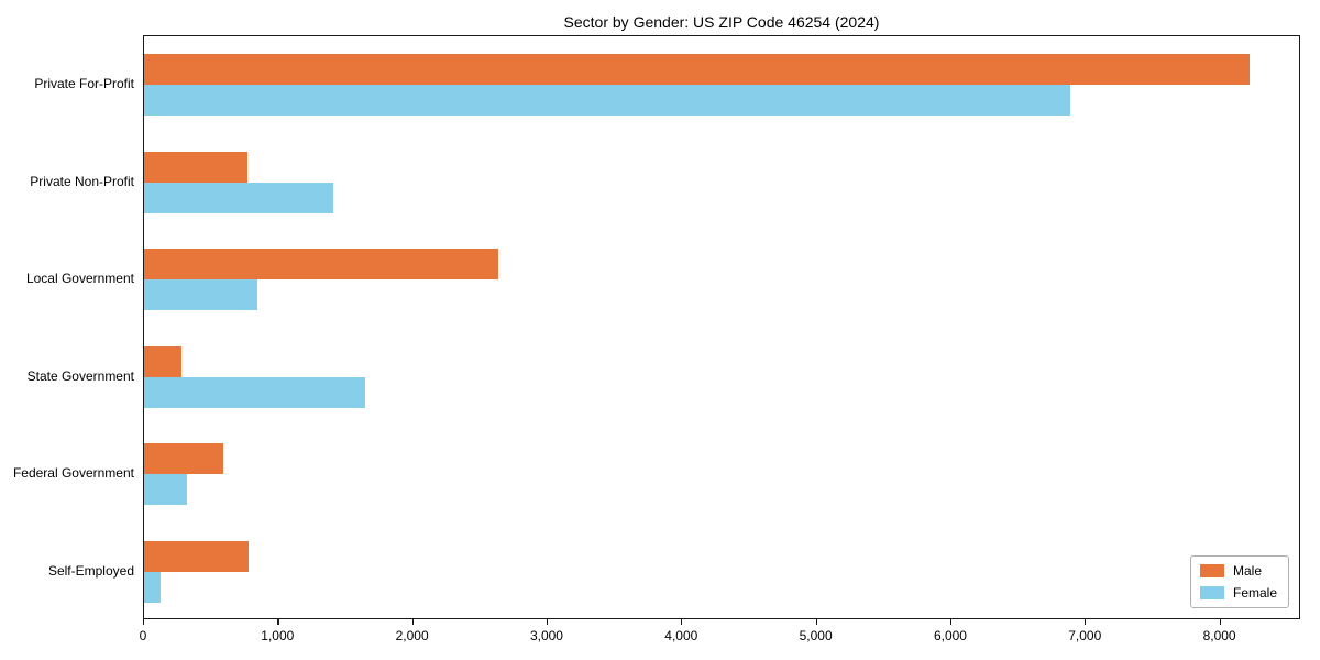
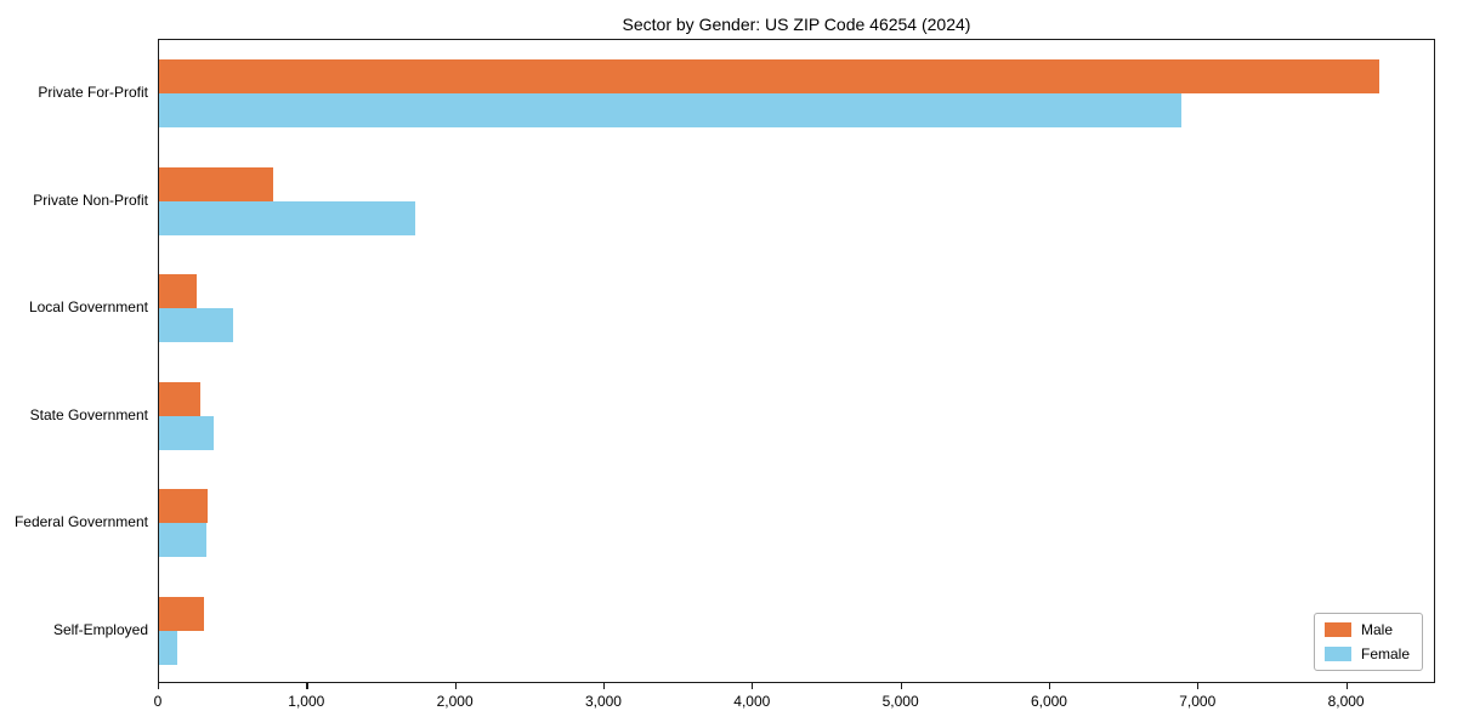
Female/Private Non-Profit: 1410 -> 1730
Male/Local Government: 2640 -> 250
Female/Local Government: 840 -> 500
Female/State Government: 1650 -> 370
Male/Federal Government: 590 -> 330
Male/Self-Employed: 780 -> 300
